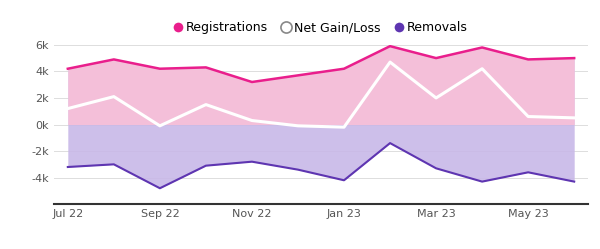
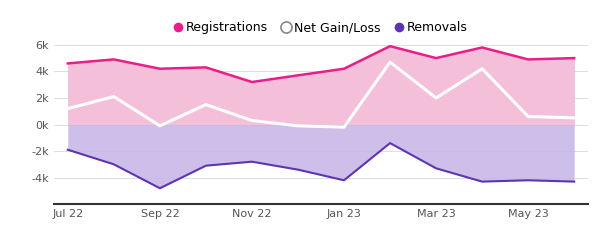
Registrations/Jul 22: 4.2k -> 4.6k
Removals/Jul 22: -3.2k -> -1.9k
Removals/May 23: -3.6k -> -4.2k
